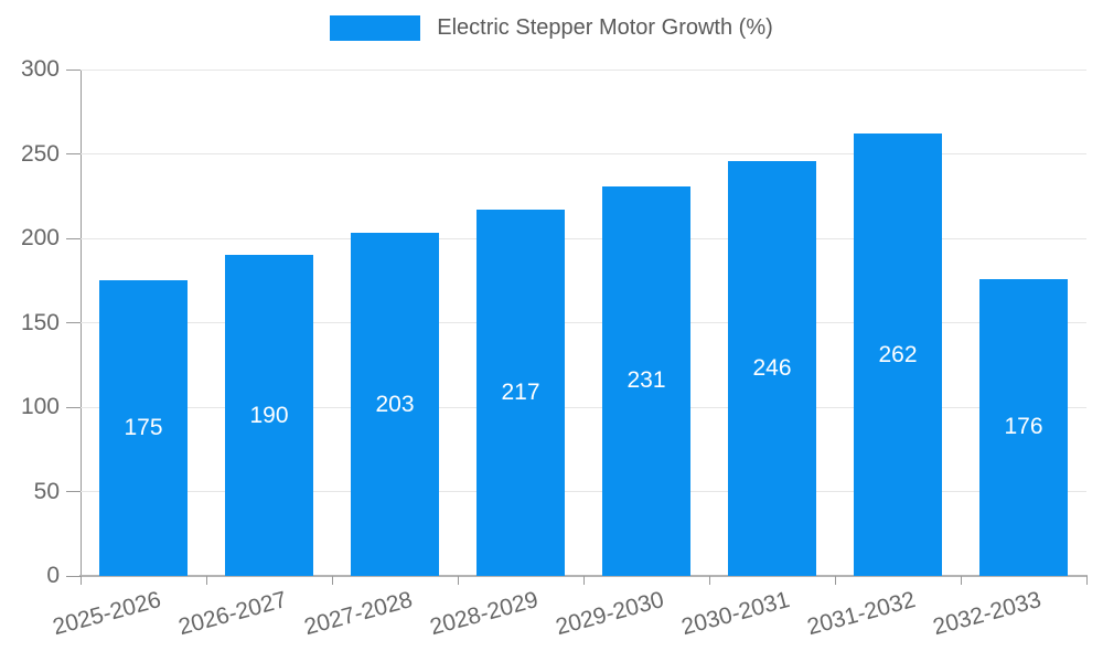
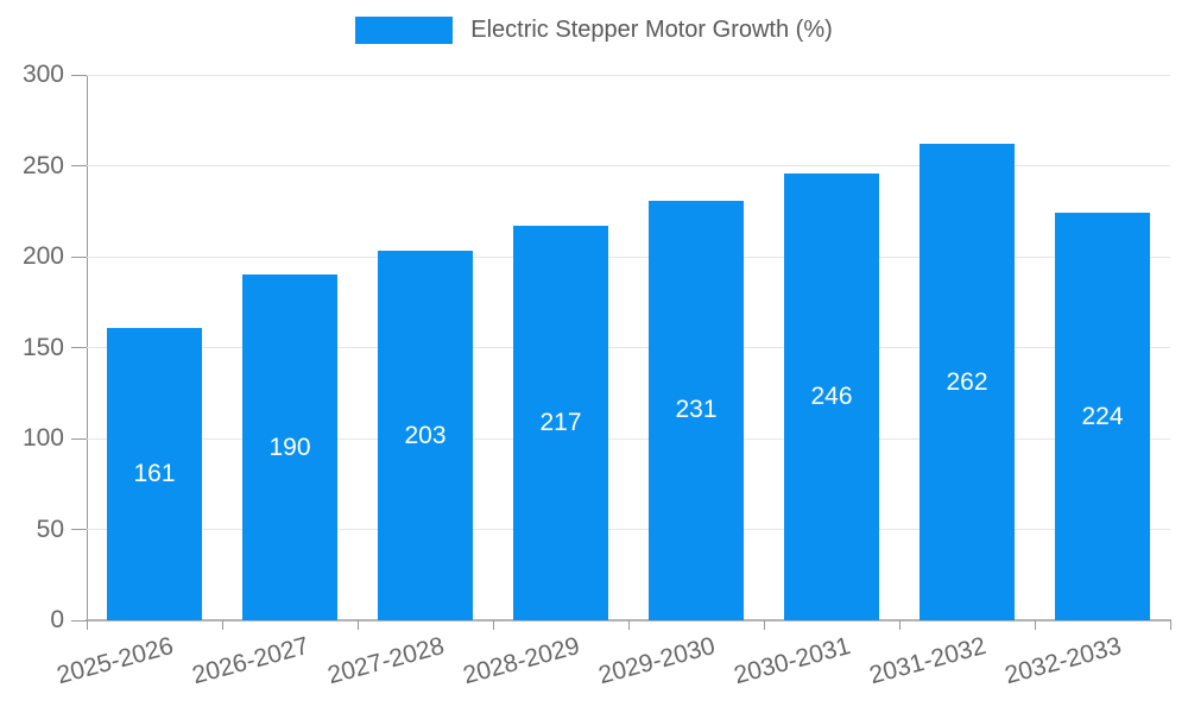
2025-2026: 175 -> 161
2032-2033: 176 -> 224
